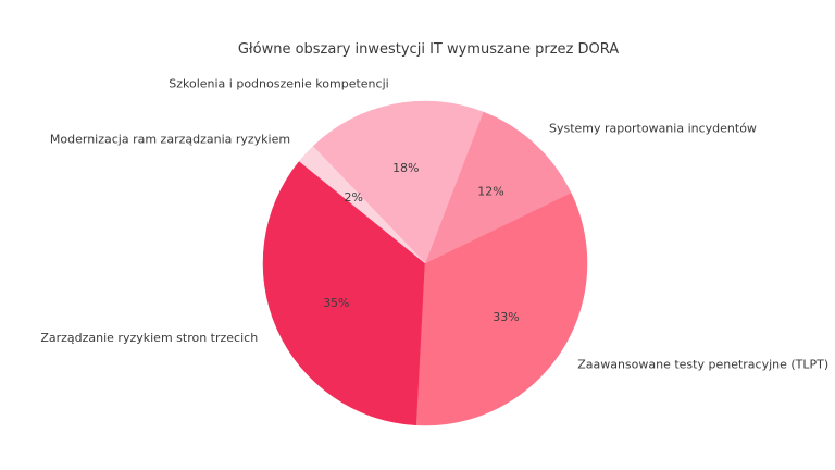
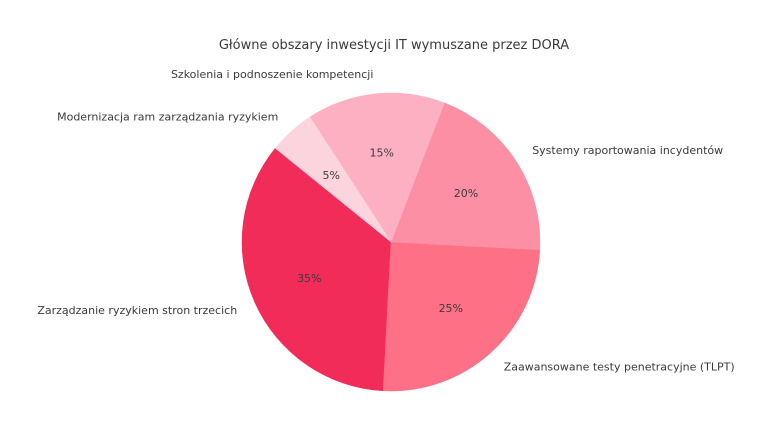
Zaawansowane testy penetracyjne (TLPT): 33% -> 25%
Systemy raportowania incydentów: 12% -> 20%
Szkolenia i podnoszenie kompetencji: 18% -> 15%
Modernizacja ram zarządzania ryzykiem: 2% -> 5%
